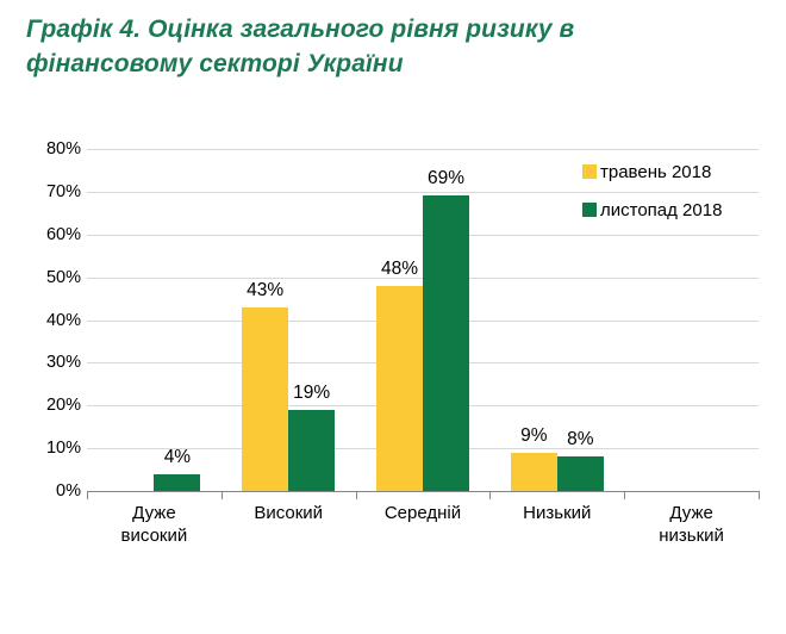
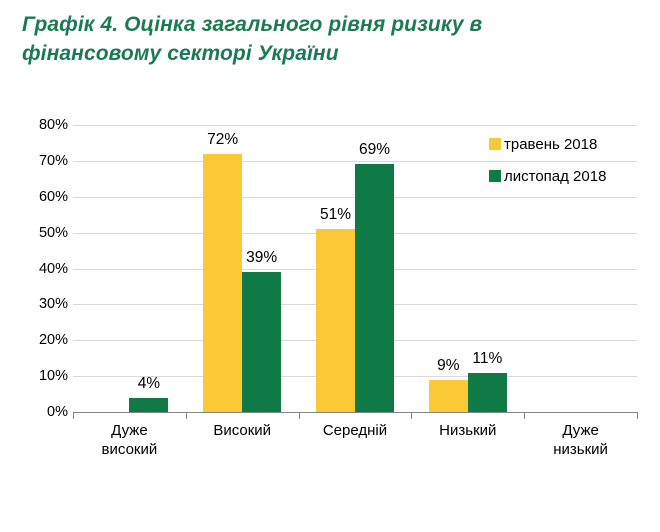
травень 2018/Високий: 43% -> 72%
листопад 2018/Високий: 19% -> 39%
травень 2018/Середній: 48% -> 51%
листопад 2018/Низький: 8% -> 11%
